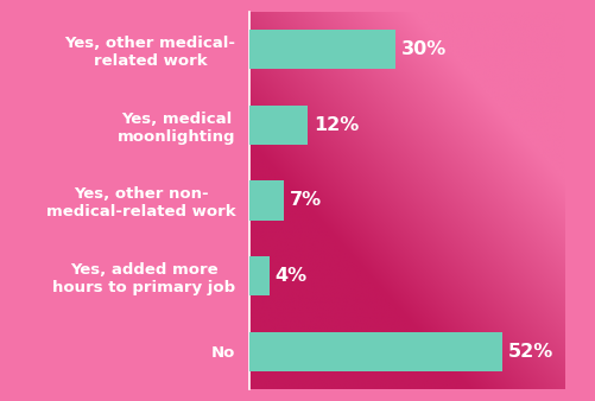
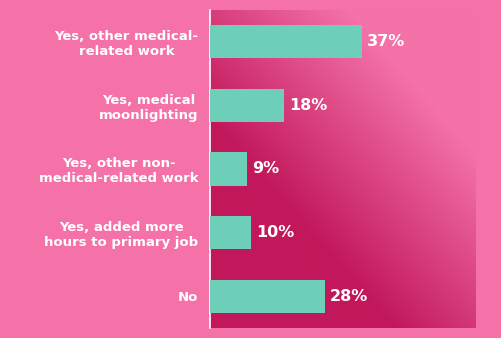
Yes, other medical- related work: 30% -> 37%
Yes, medical moonlighting: 12% -> 18%
Yes, other non- medical-related work: 7% -> 9%
Yes, added more hours to primary job: 4% -> 10%
No: 52% -> 28%
